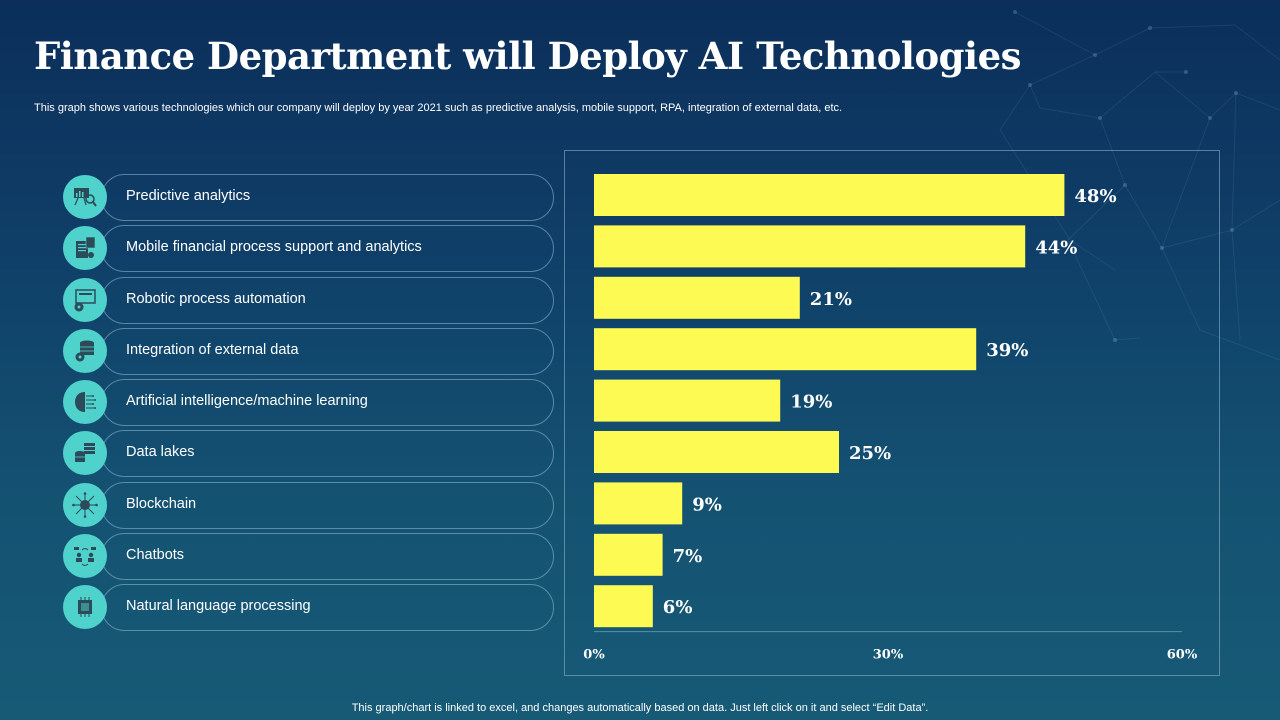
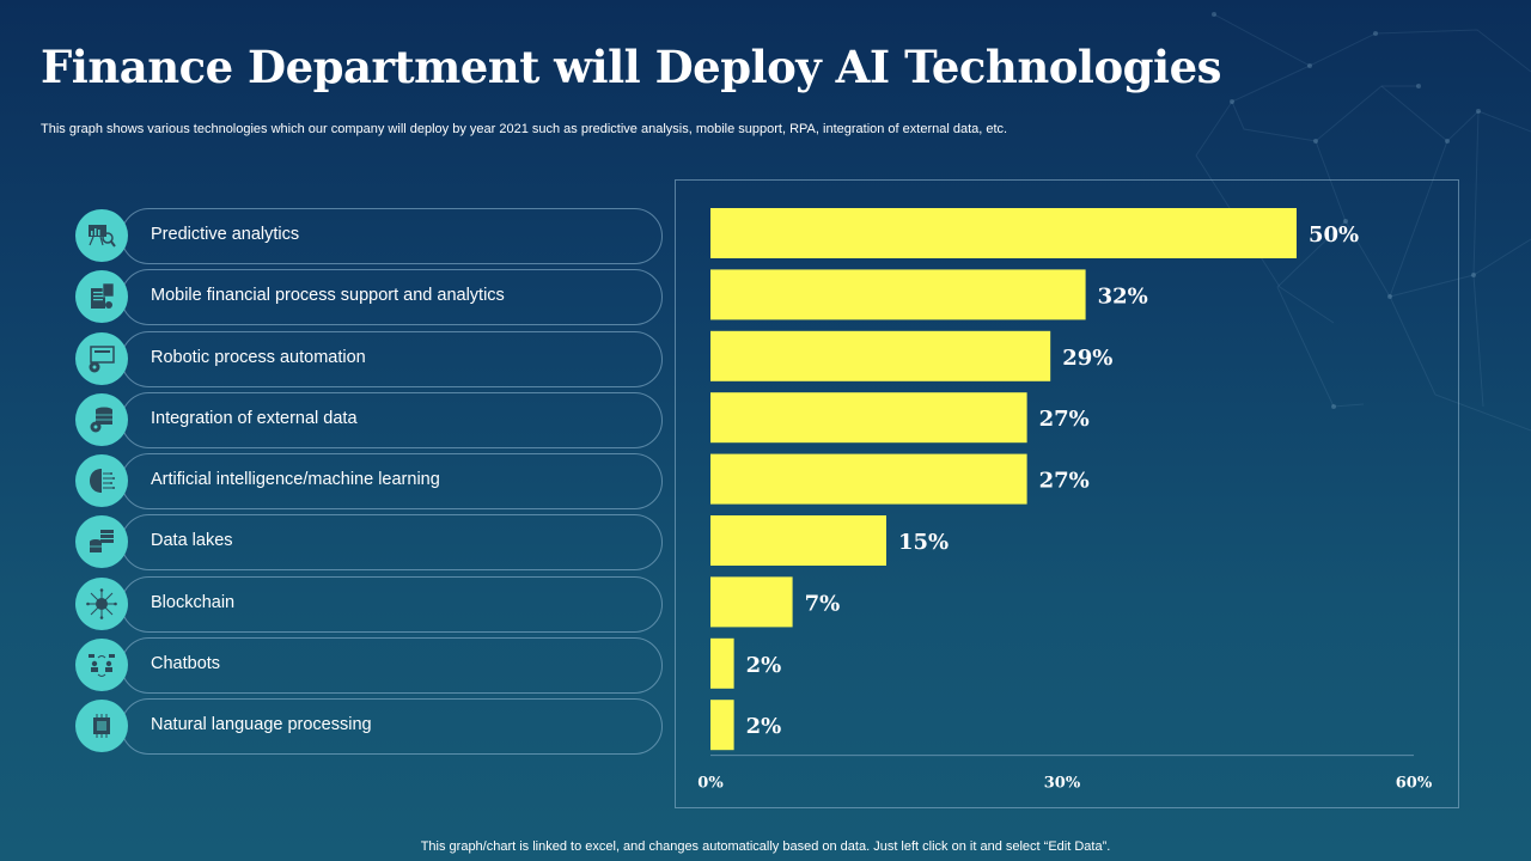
Predictive analytics: 48% -> 50%
Mobile financial process support and analytics: 44% -> 32%
Robotic process automation: 21% -> 29%
Integration of external data: 39% -> 27%
Artificial intelligence/machine learning: 19% -> 27%
Data lakes: 25% -> 15%
Blockchain: 9% -> 7%
Chatbots: 7% -> 2%
Natural language processing: 6% -> 2%
